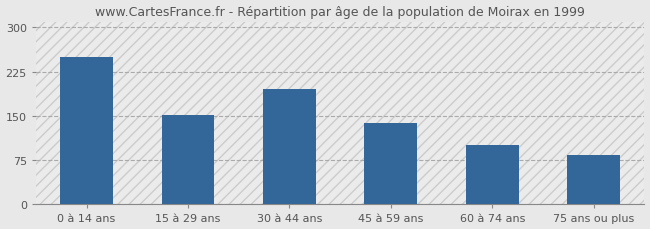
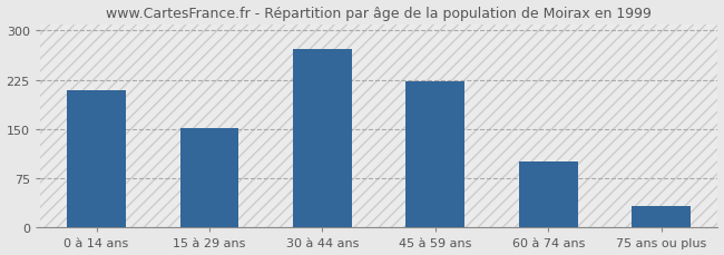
0 à 14 ans: 250 -> 210
30 à 44 ans: 196 -> 272
45 à 59 ans: 138 -> 222
75 ans ou plus: 84 -> 33
